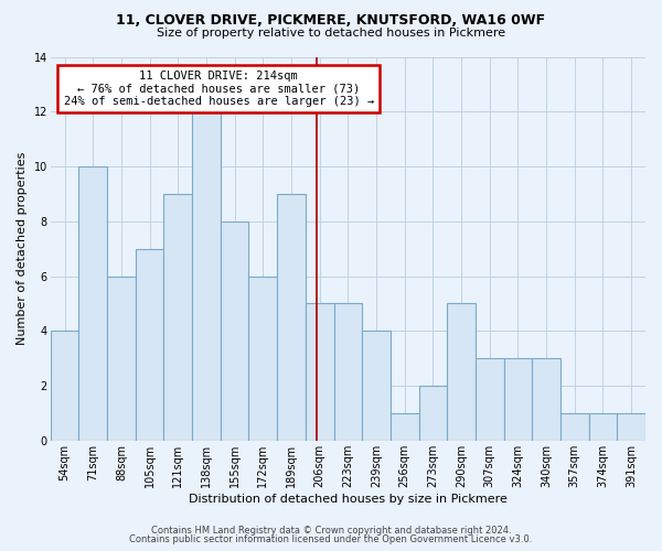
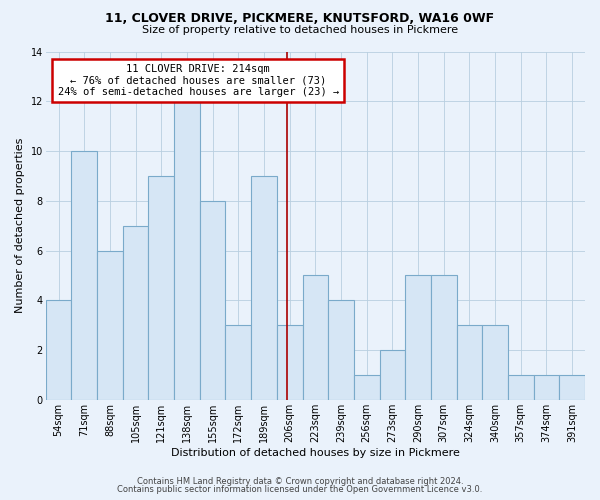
172sqm: 6 -> 3
206sqm: 5 -> 3
307sqm: 3 -> 5
